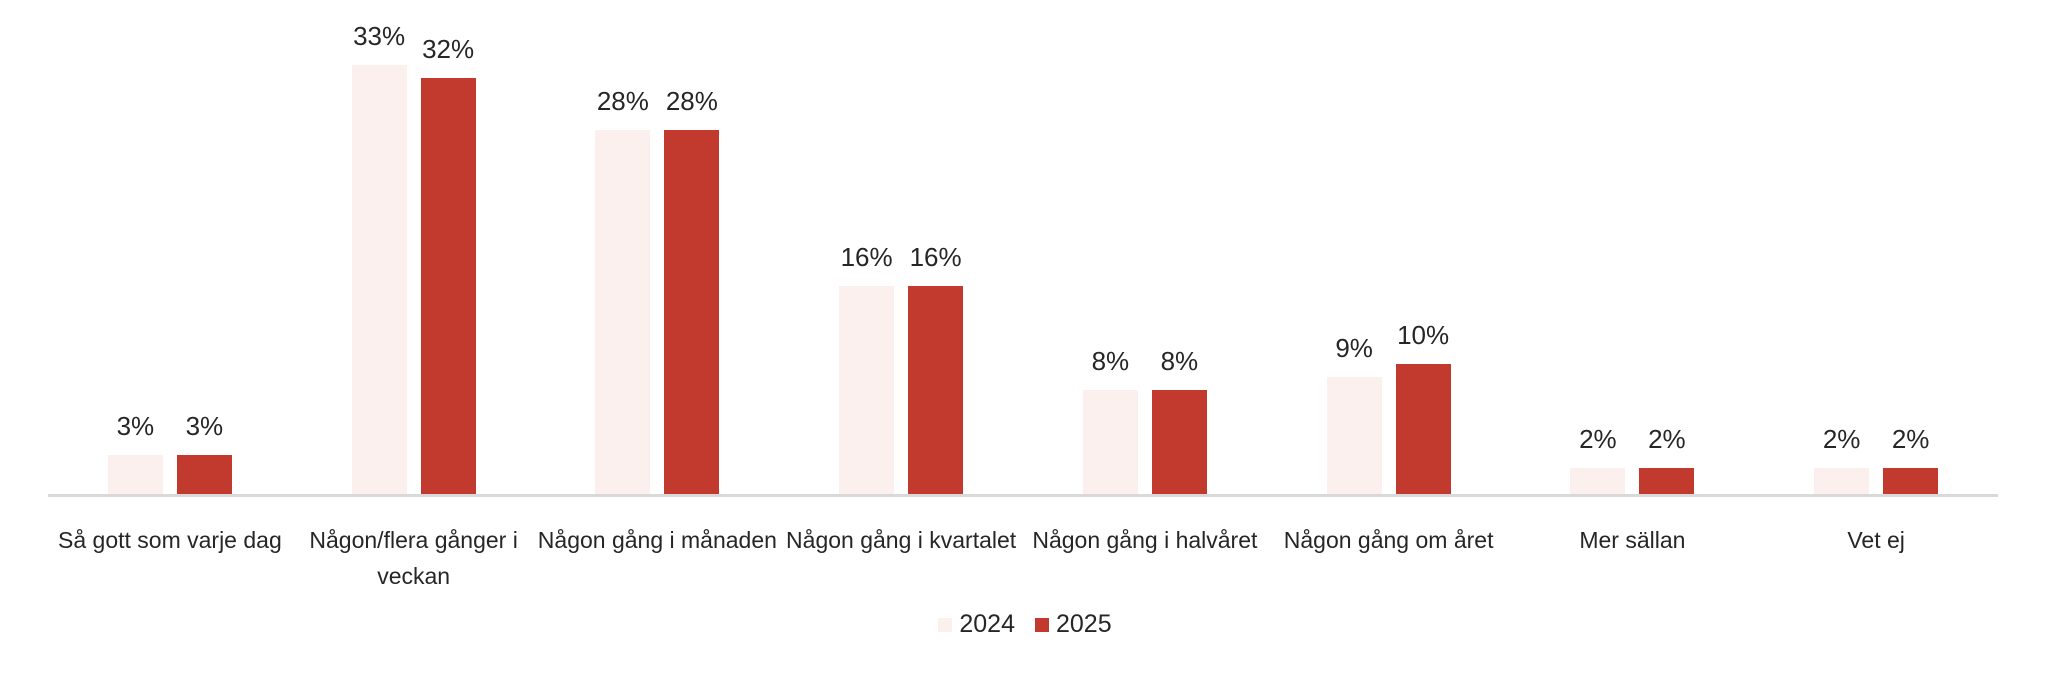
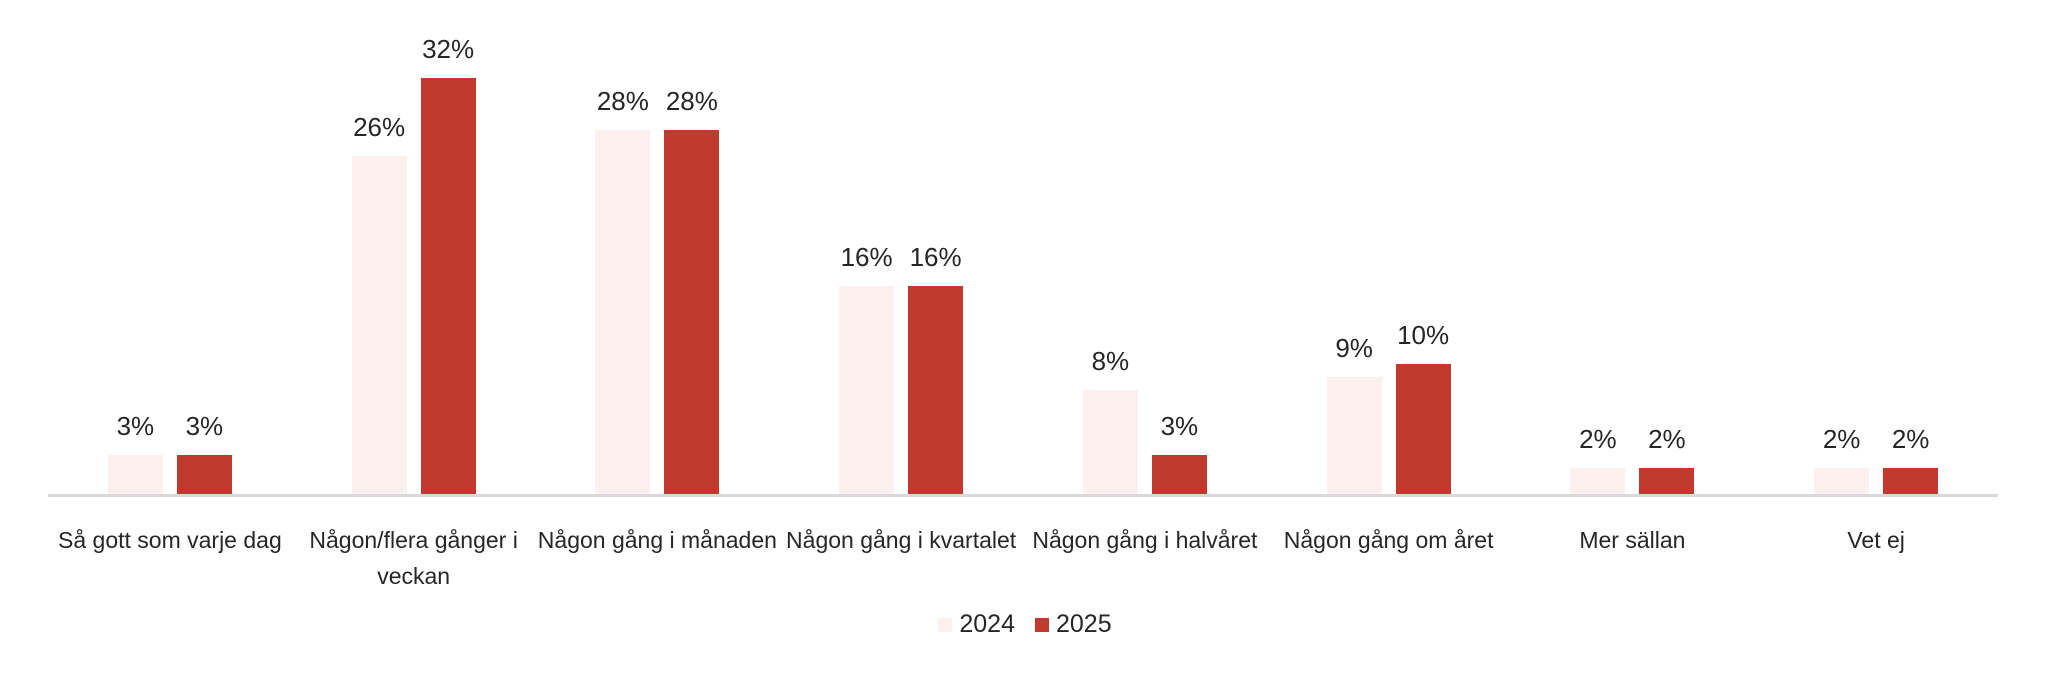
2024/Någon/flera gånger i veckan: 33% -> 26%
2025/Någon gång i halvåret: 8% -> 3%
